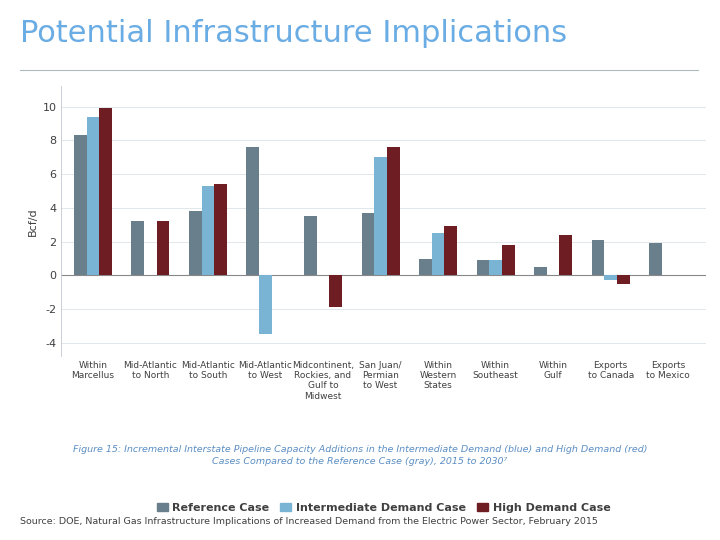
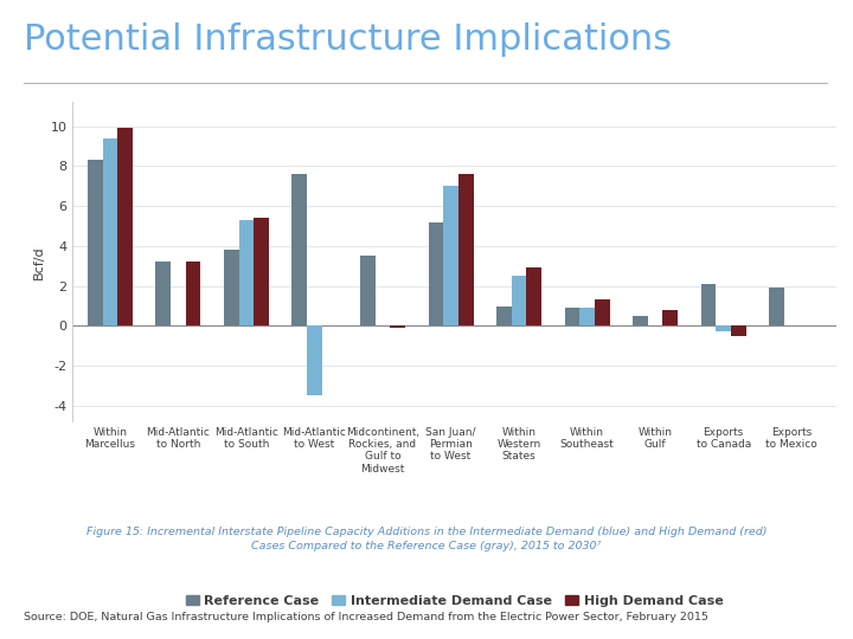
High Demand Case/Midcontinent, Rockies, and Gulf to Midwest: -1.9 -> -0.1
Reference Case/San Juan/ Permian to West: 3.7 -> 5.2
High Demand Case/Within Southeast: 1.8 -> 1.3
High Demand Case/Within Gulf: 2.4 -> 0.8
